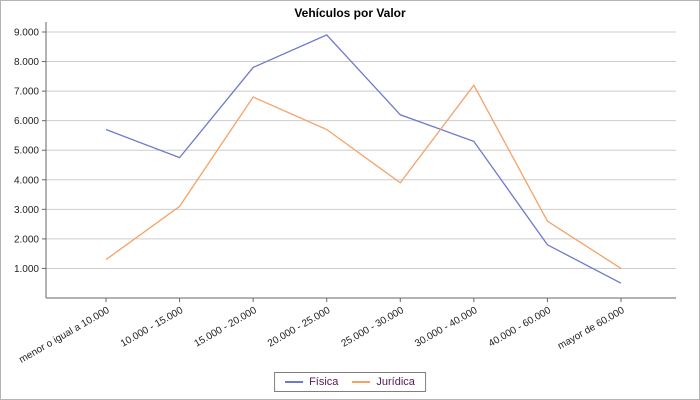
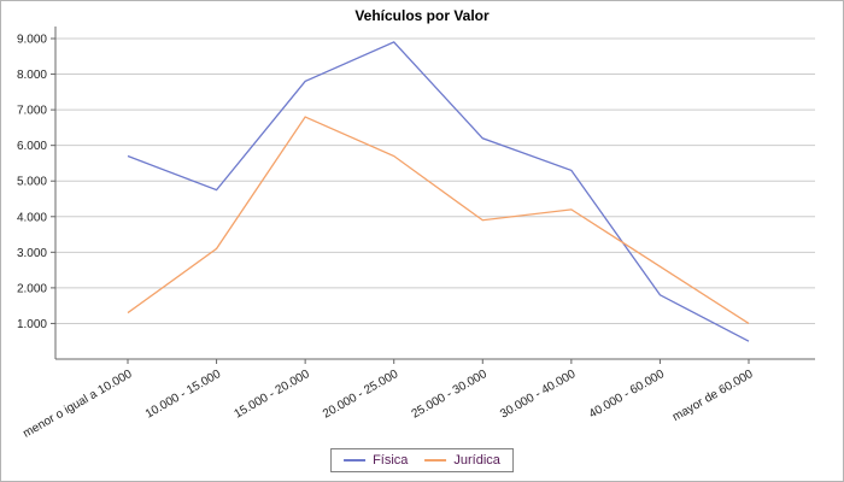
Jurídica/30.000 - 40.000: 7200 -> 4200
